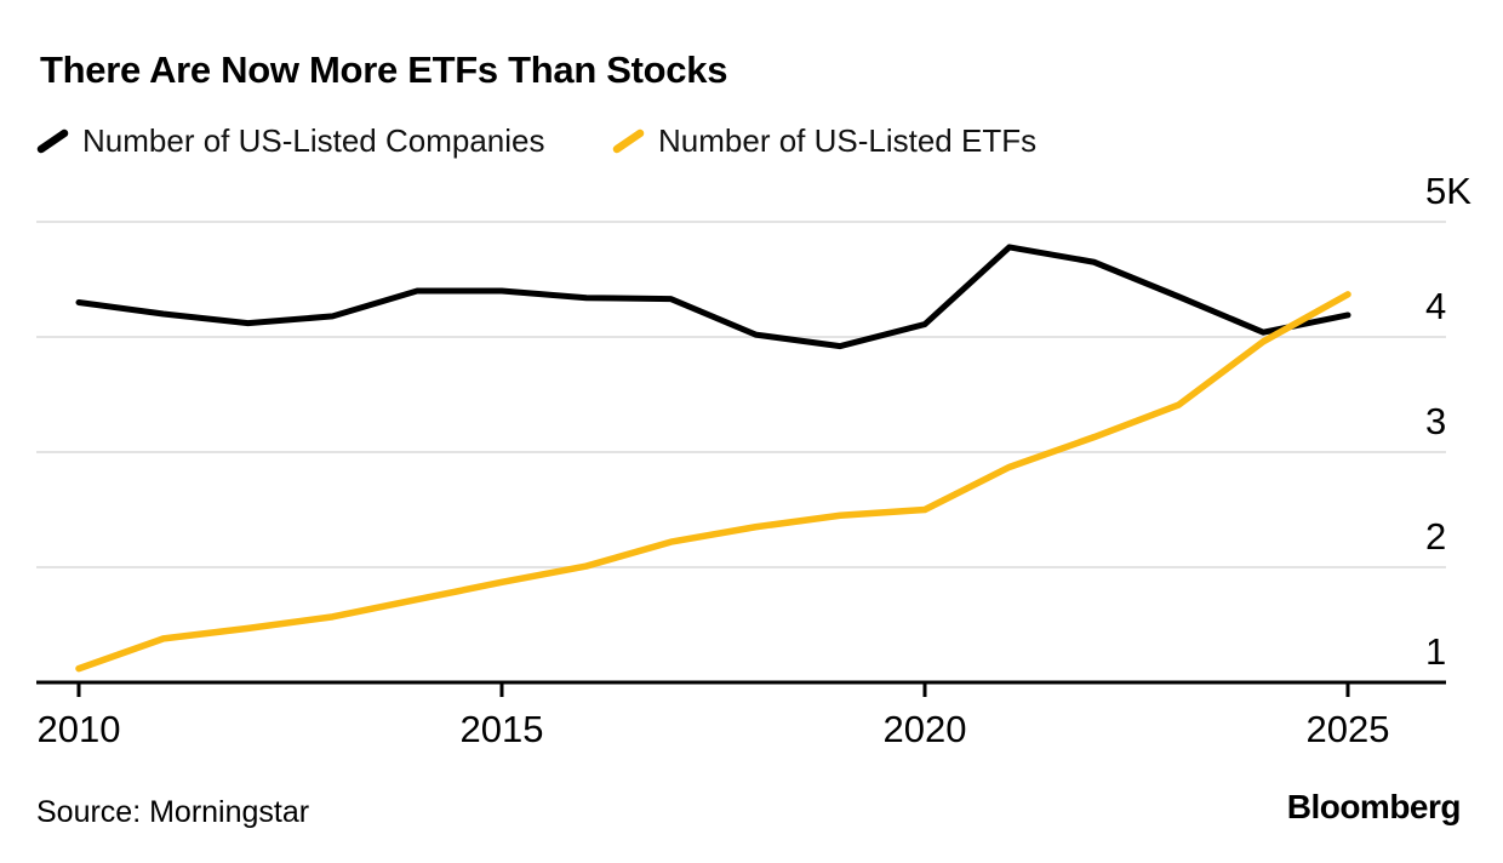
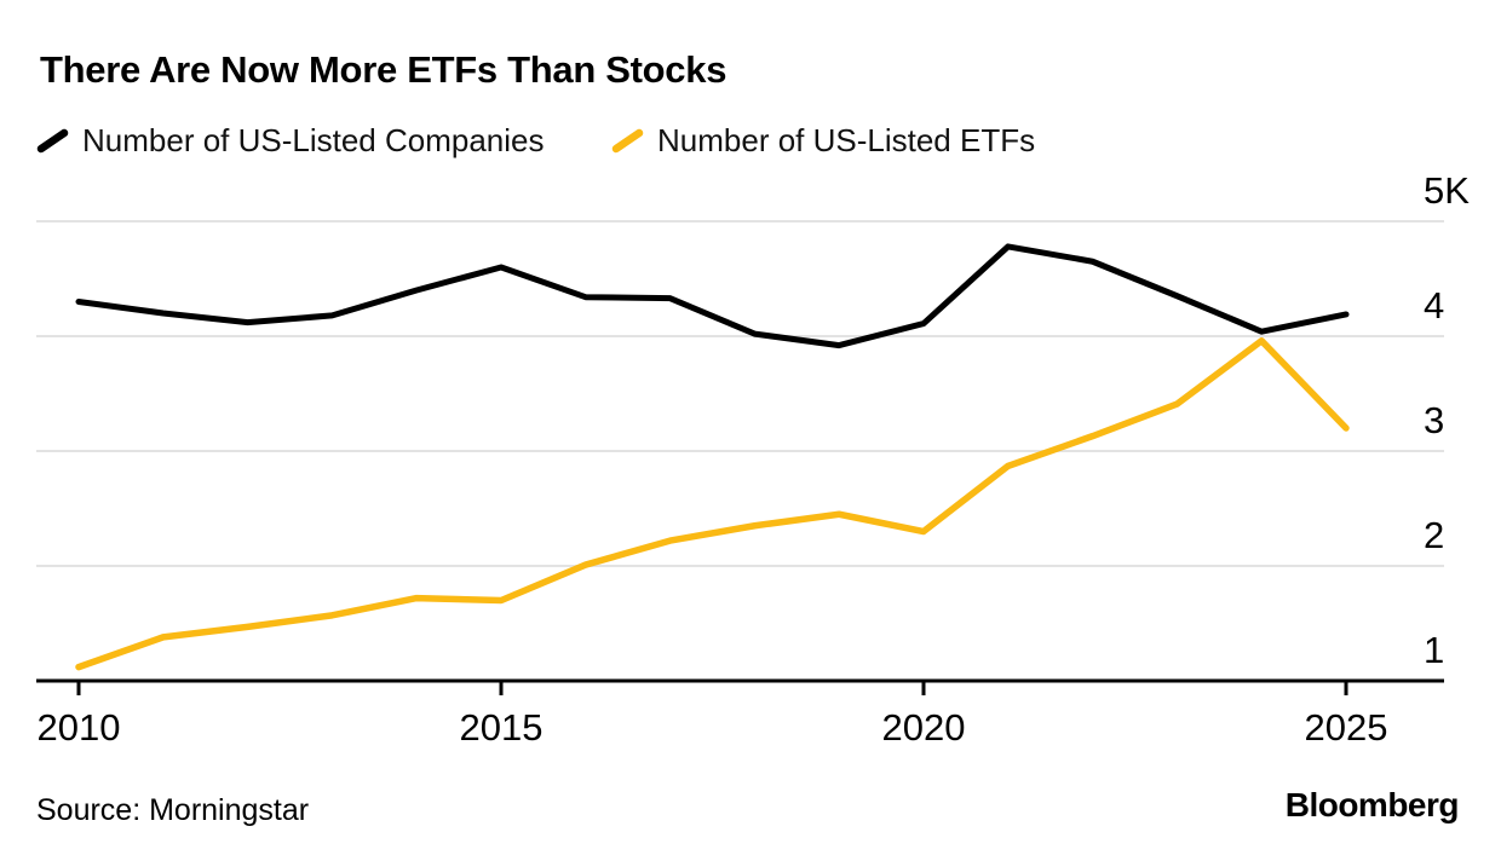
Number of US-Listed Companies/2015: 4.4K -> 4.6K
Number of US-Listed ETFs/2015: 1.9K -> 1.7K
Number of US-Listed ETFs/2020: 2.5K -> 2.3K
Number of US-Listed ETFs/2025: 4.4K -> 3.2K
